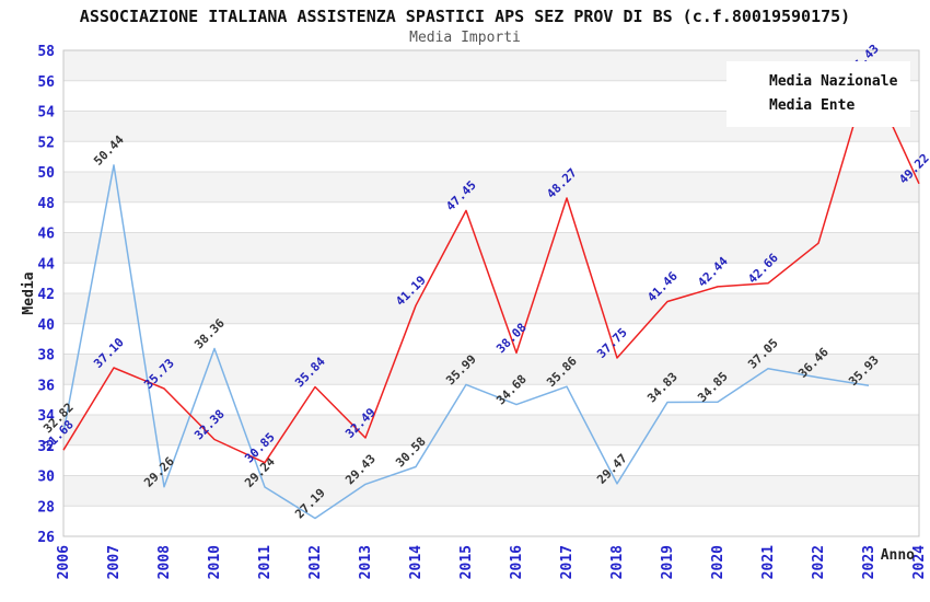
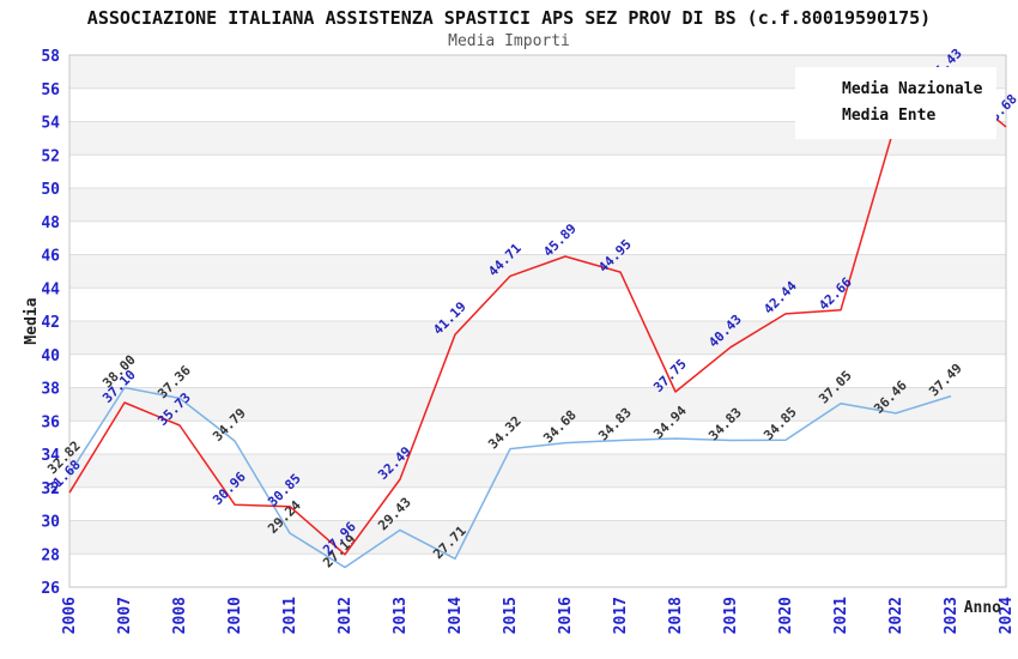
Media Nazionale/2007: 50.44 -> 38.00
Media Nazionale/2008: 29.26 -> 37.36
Media Nazionale/2010: 38.36 -> 34.79
Media Ente/2010: 32.38 -> 30.96
Media Ente/2012: 35.84 -> 27.96
Media Nazionale/2014: 30.58 -> 27.71
Media Nazionale/2015: 35.99 -> 34.32
Media Ente/2015: 47.45 -> 44.71
Media Ente/2016: 38.08 -> 45.89
Media Nazionale/2017: 35.86 -> 34.83
Media Ente/2017: 48.27 -> 44.95
Media Nazionale/2018: 29.47 -> 34.94
Media Ente/2019: 41.46 -> 40.43
Media Ente/2022: 45.3 -> 54.0
Media Nazionale/2023: 35.93 -> 37.49
Media Ente/2024: 49.22 -> 53.68
